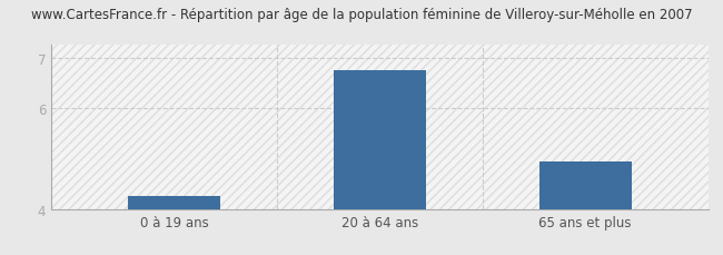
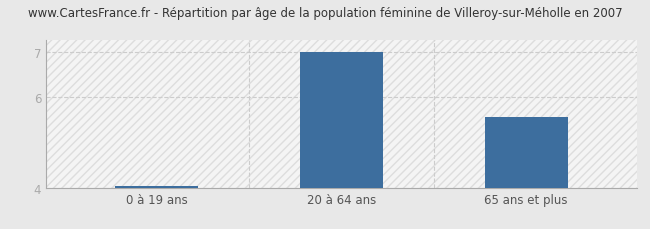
0 à 19 ans: 4.25 -> 4.04
20 à 64 ans: 6.75 -> 7.00
65 ans et plus: 4.95 -> 5.55
